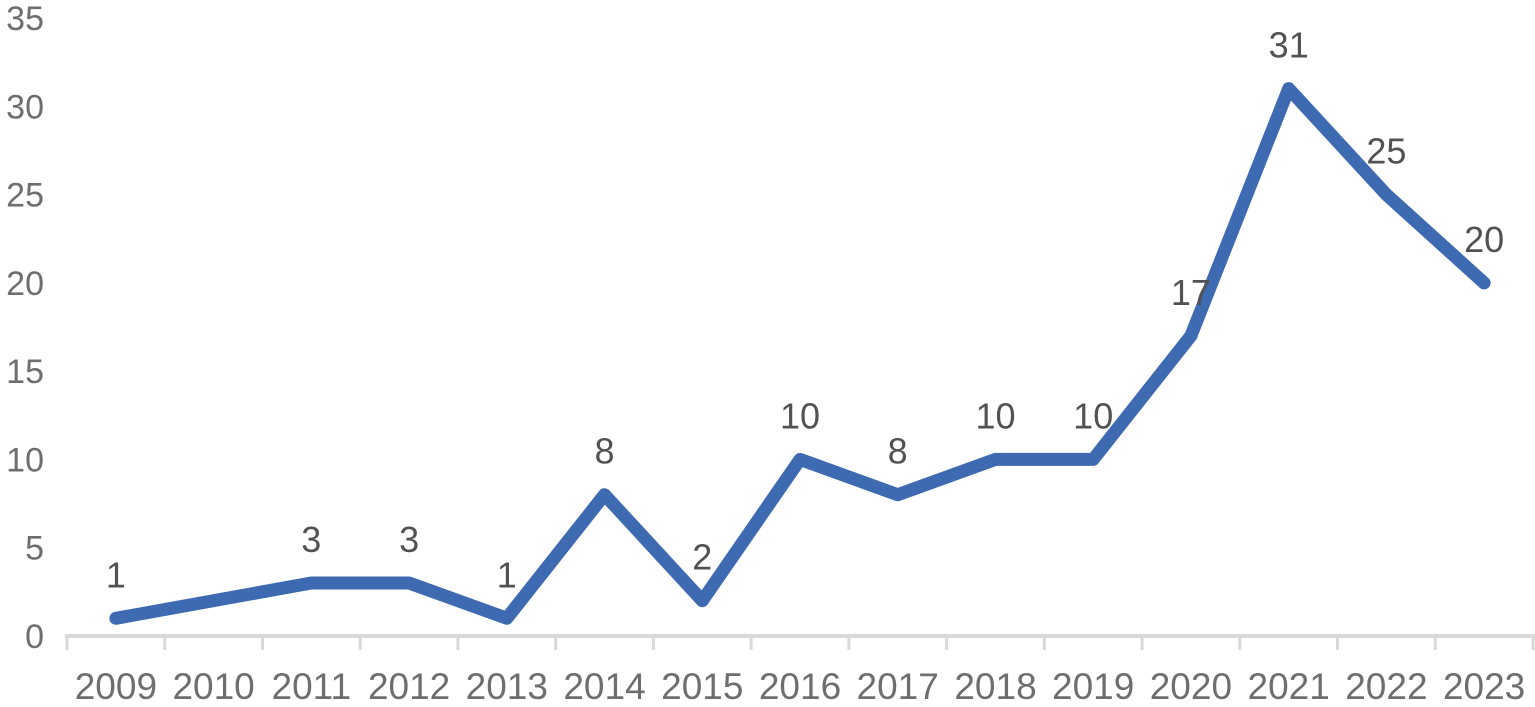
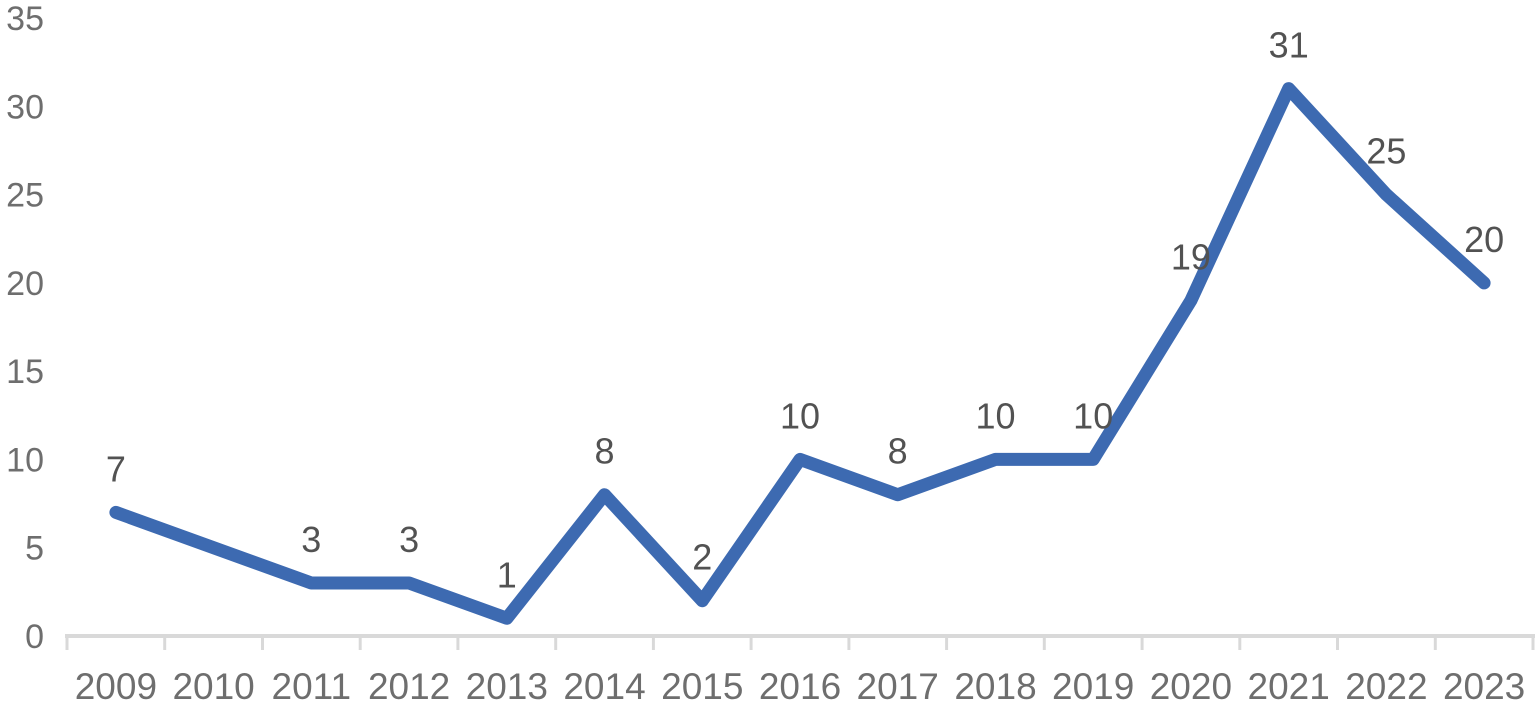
2009: 1 -> 7
2020: 17 -> 19
